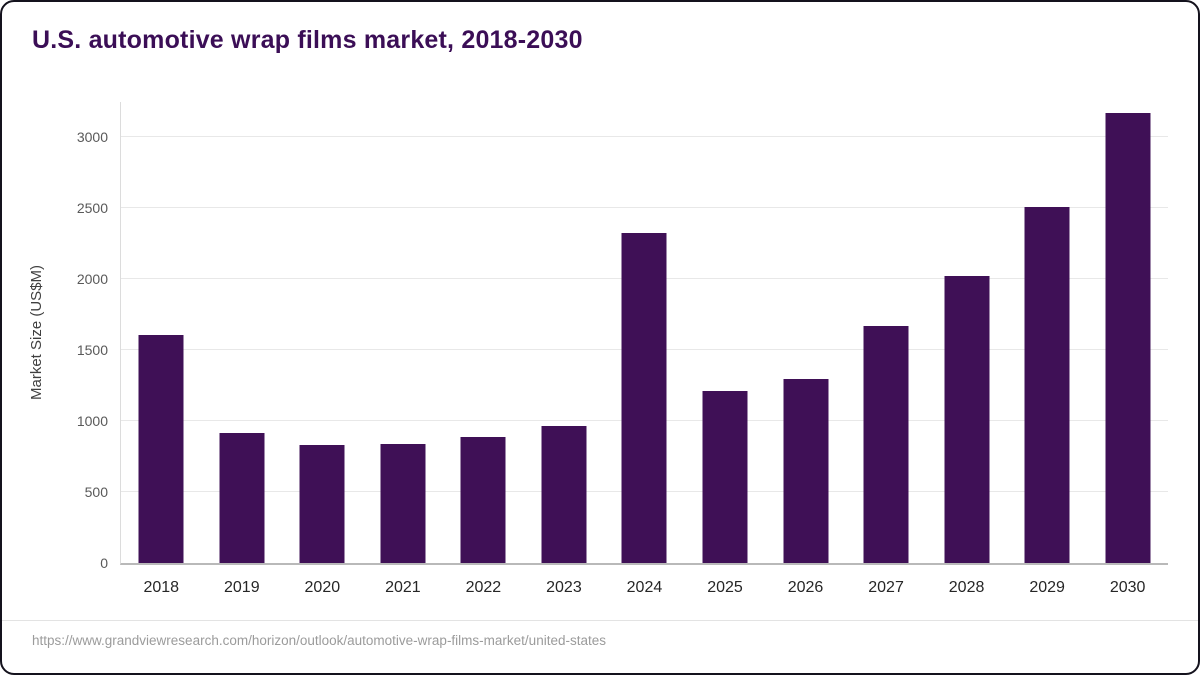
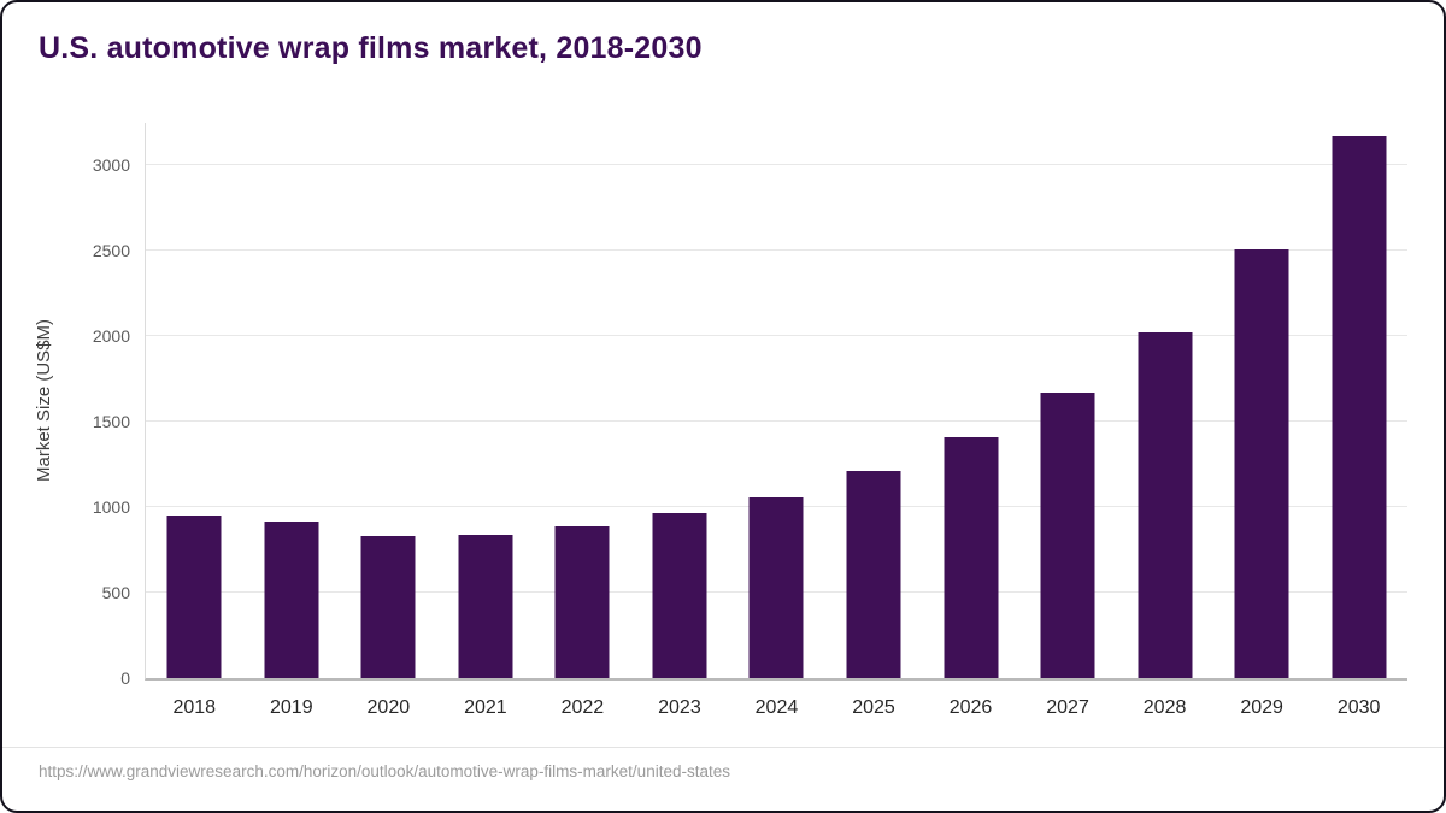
2018: 1610 -> 950
2024: 2330 -> 1060
2026: 1300 -> 1410
